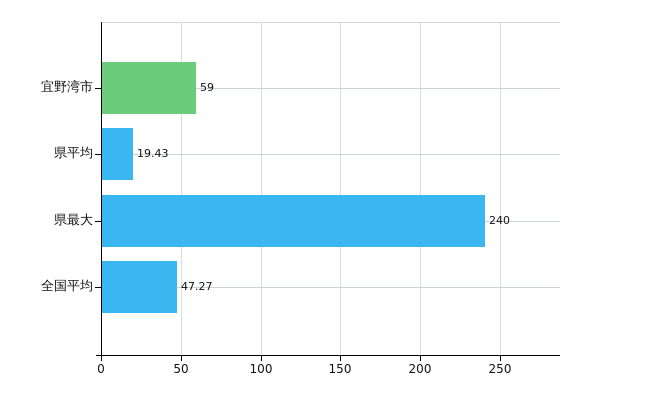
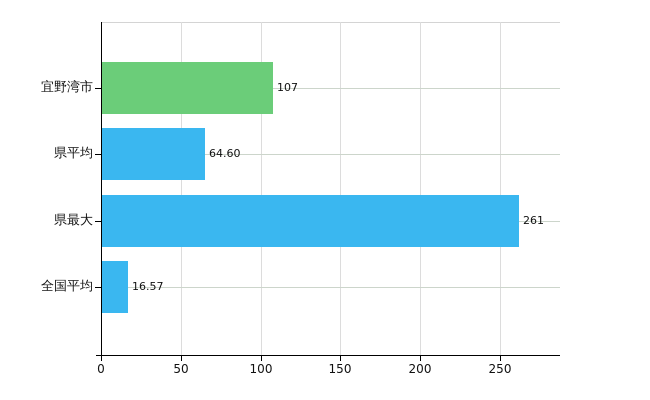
宜野湾市: 59 -> 107
県平均: 19.43 -> 64.60
県最大: 240 -> 261
全国平均: 47.27 -> 16.57
